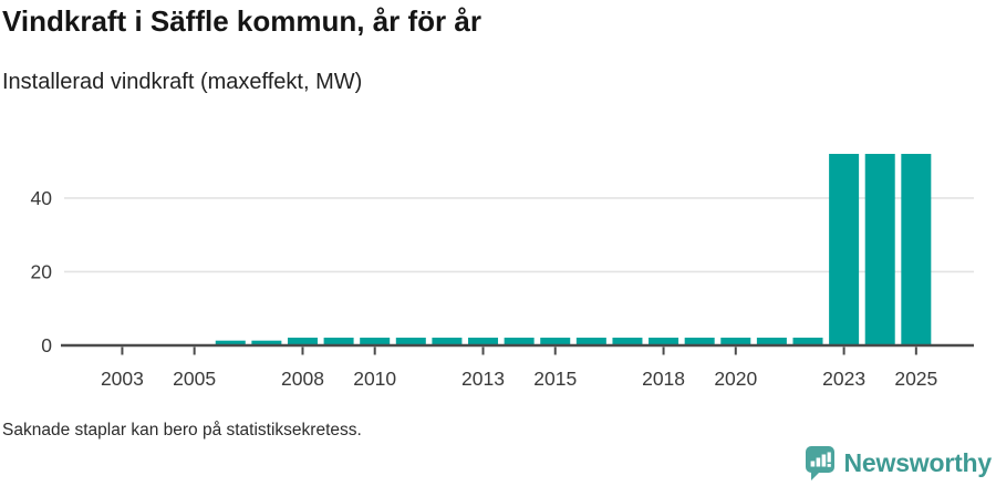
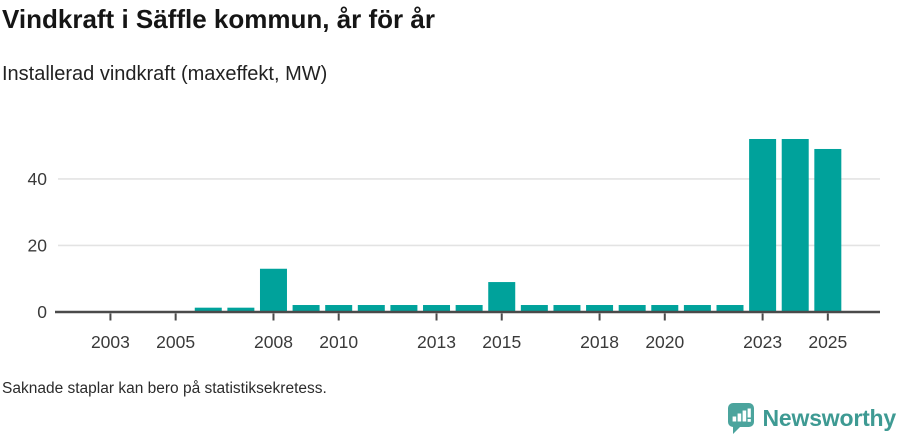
2008: 2 -> 13
2015: 2 -> 9
2025: 52 -> 49
